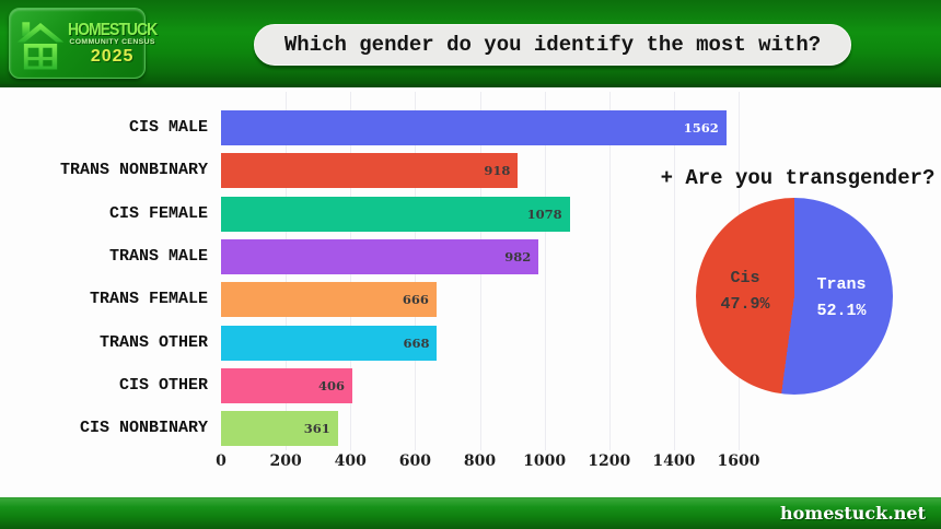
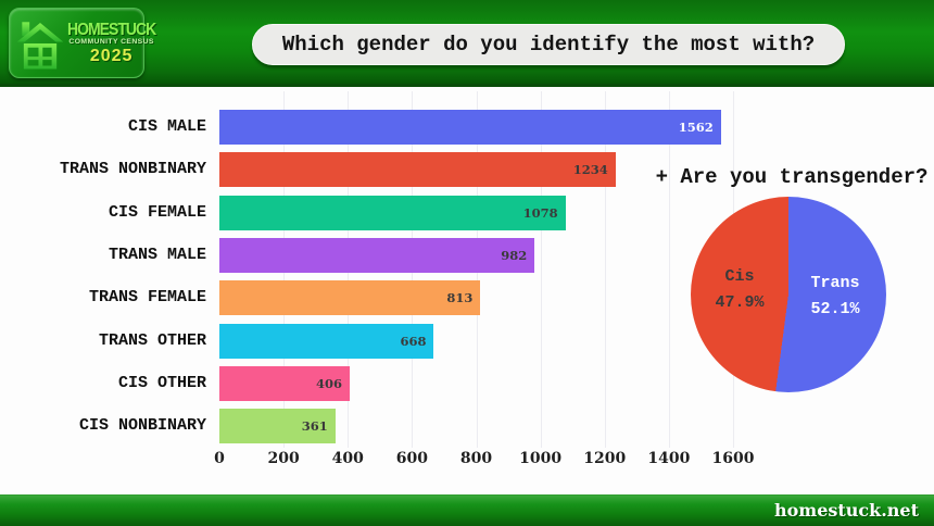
Which gender do you identify the most with?/TRANS NONBINARY: 918 -> 1234
Which gender do you identify the most with?/TRANS FEMALE: 666 -> 813
